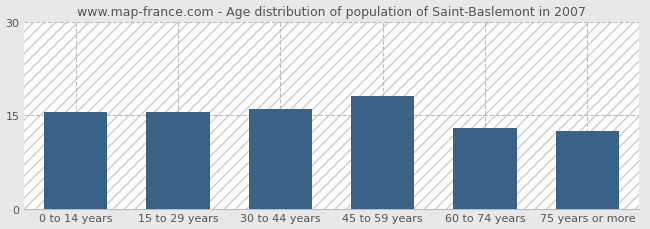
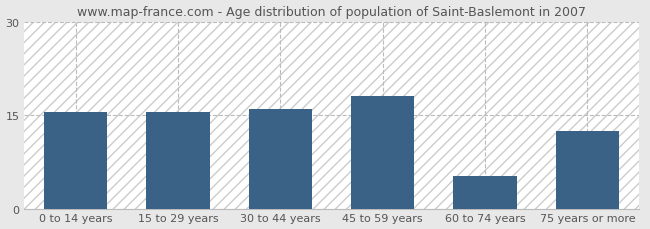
60 to 74 years: 13.0 -> 5.2
